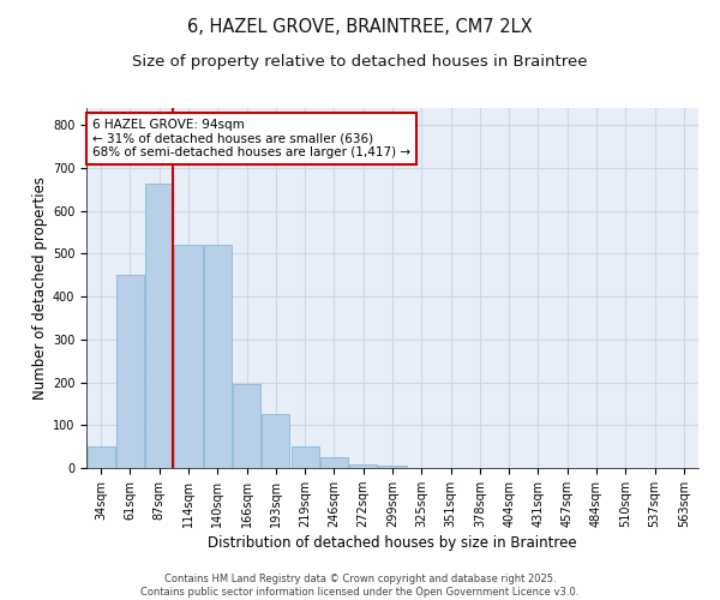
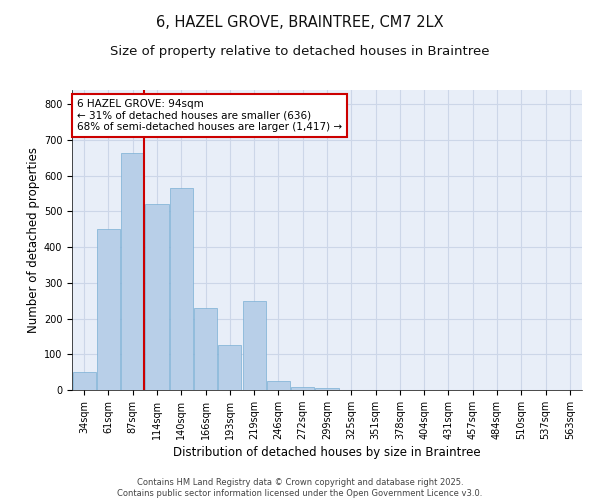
140sqm: 520 -> 565
166sqm: 197 -> 230
219sqm: 50 -> 250
